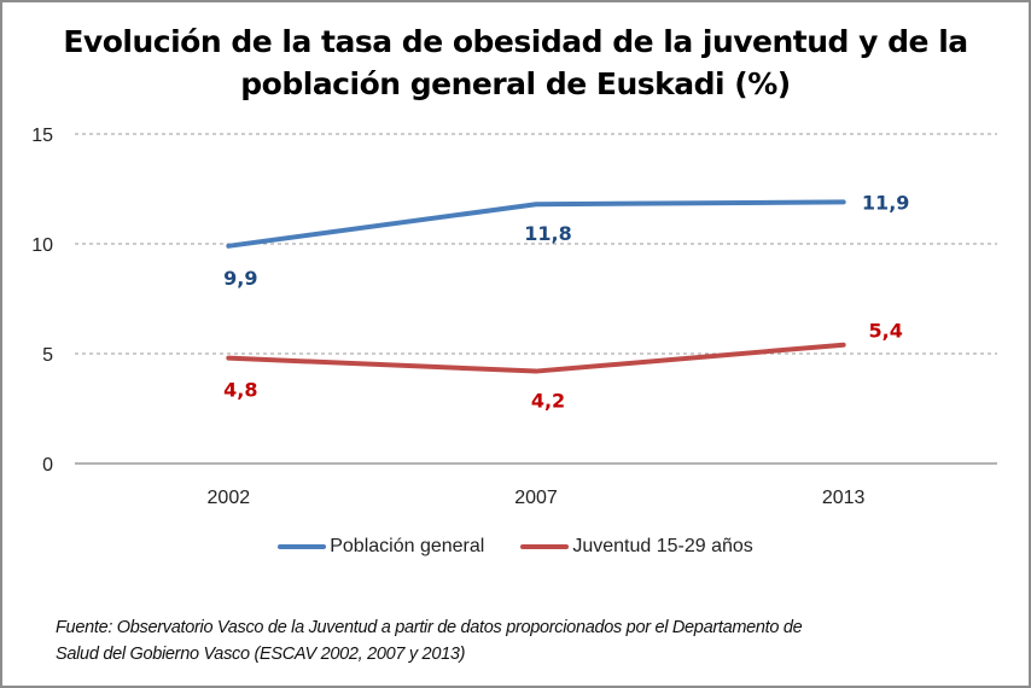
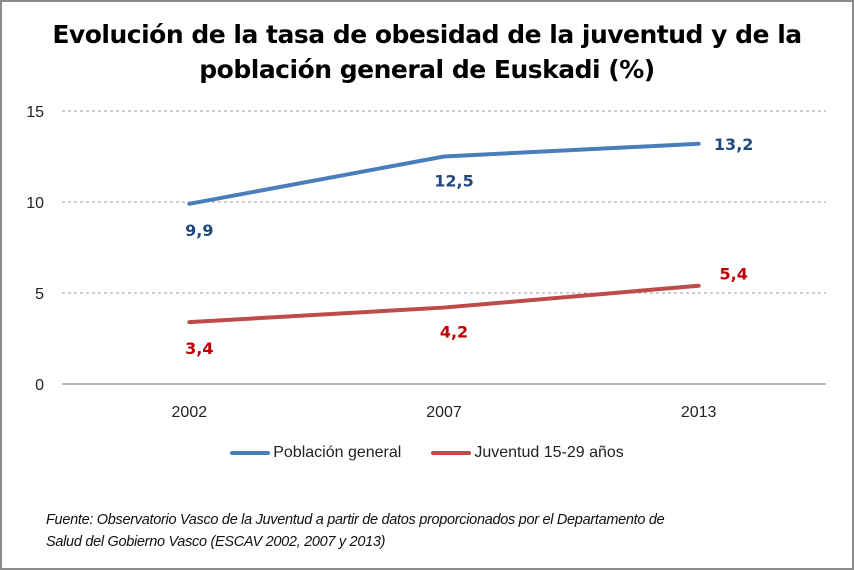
Juventud 15-29 años/2002: 4,8 -> 3,4
Población general/2007: 11,8 -> 12,5
Población general/2013: 11,9 -> 13,2
